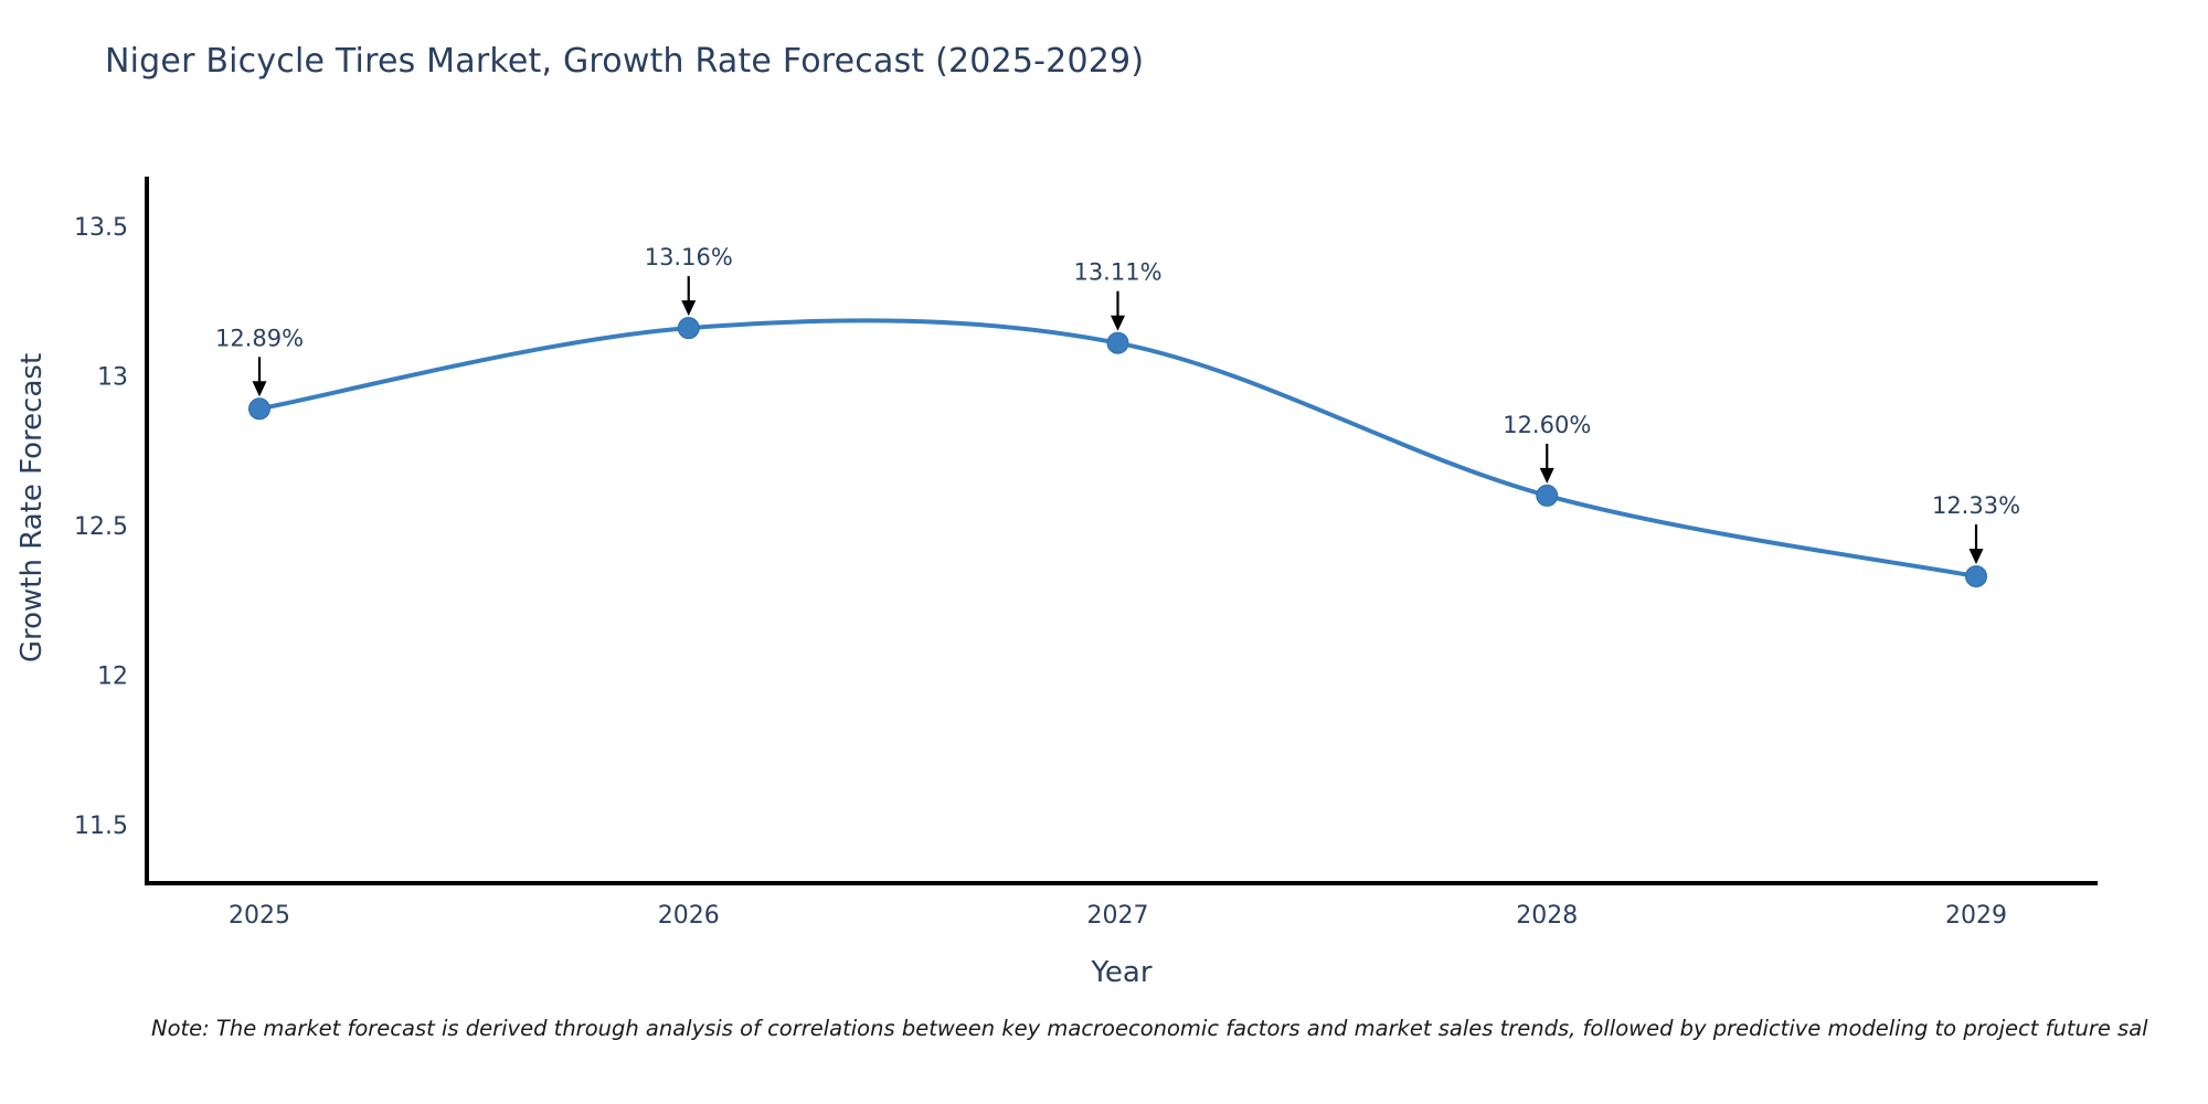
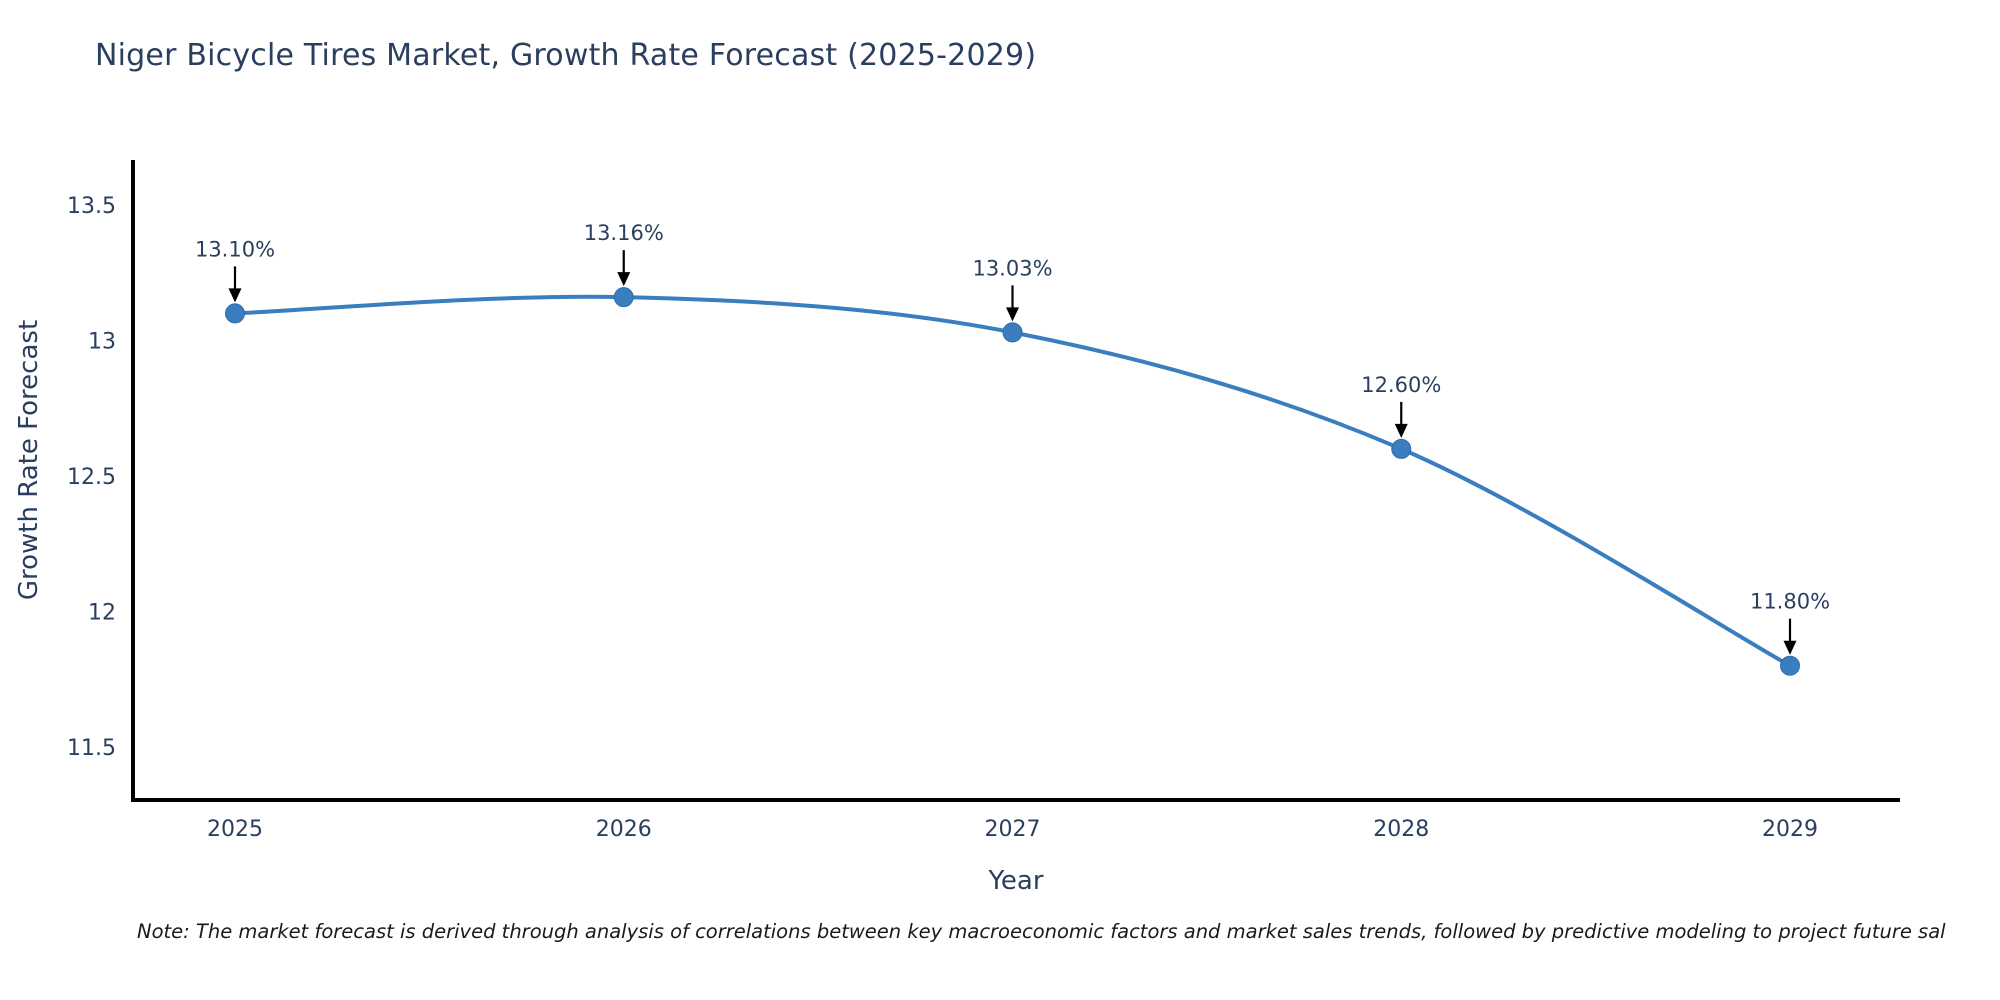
2025: 12.89% -> 13.10%
2027: 13.11% -> 13.03%
2029: 12.33% -> 11.80%
